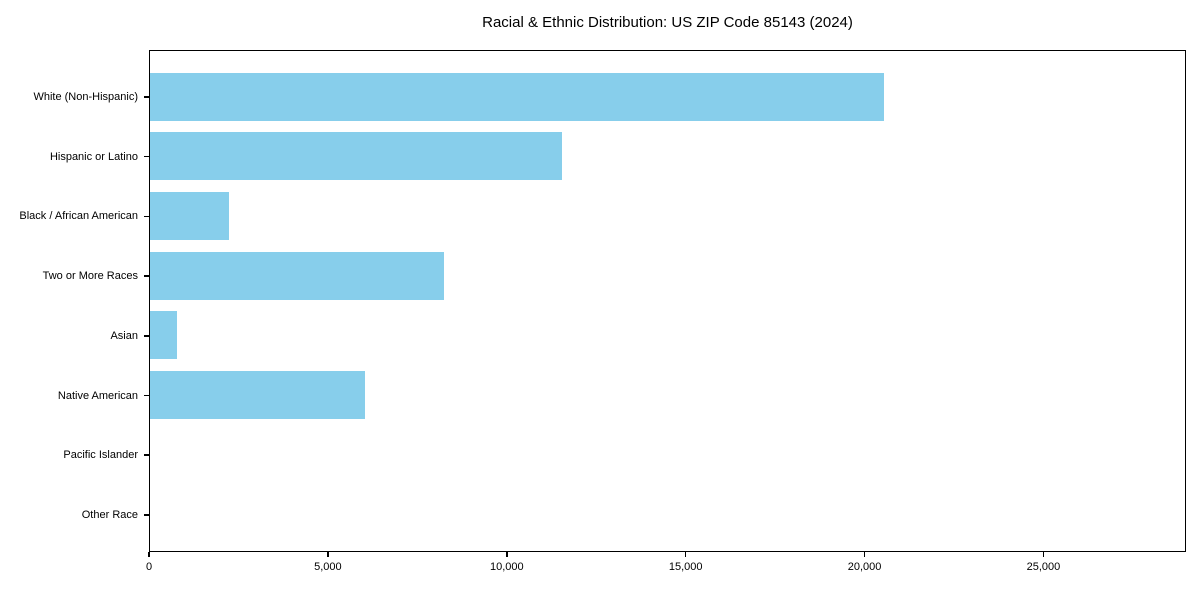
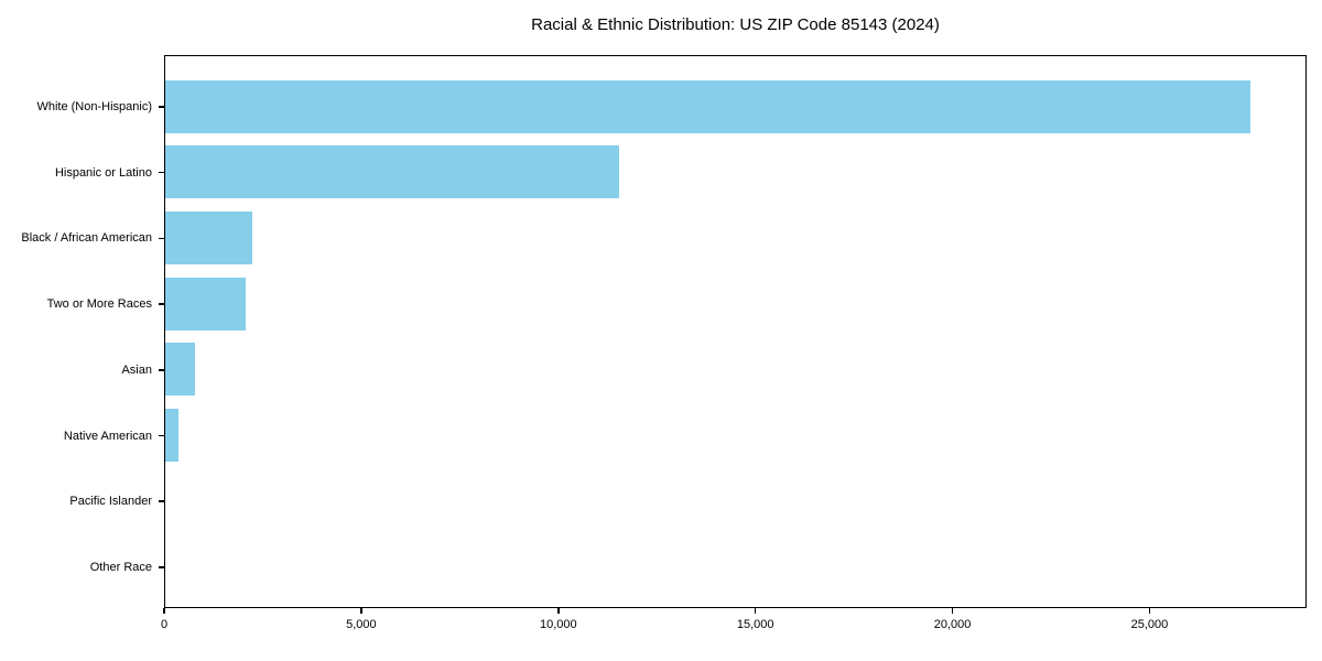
White (Non-Hispanic): 20500 -> 27500
Two or More Races: 8200 -> 2000
Native American: 6000 -> 300
